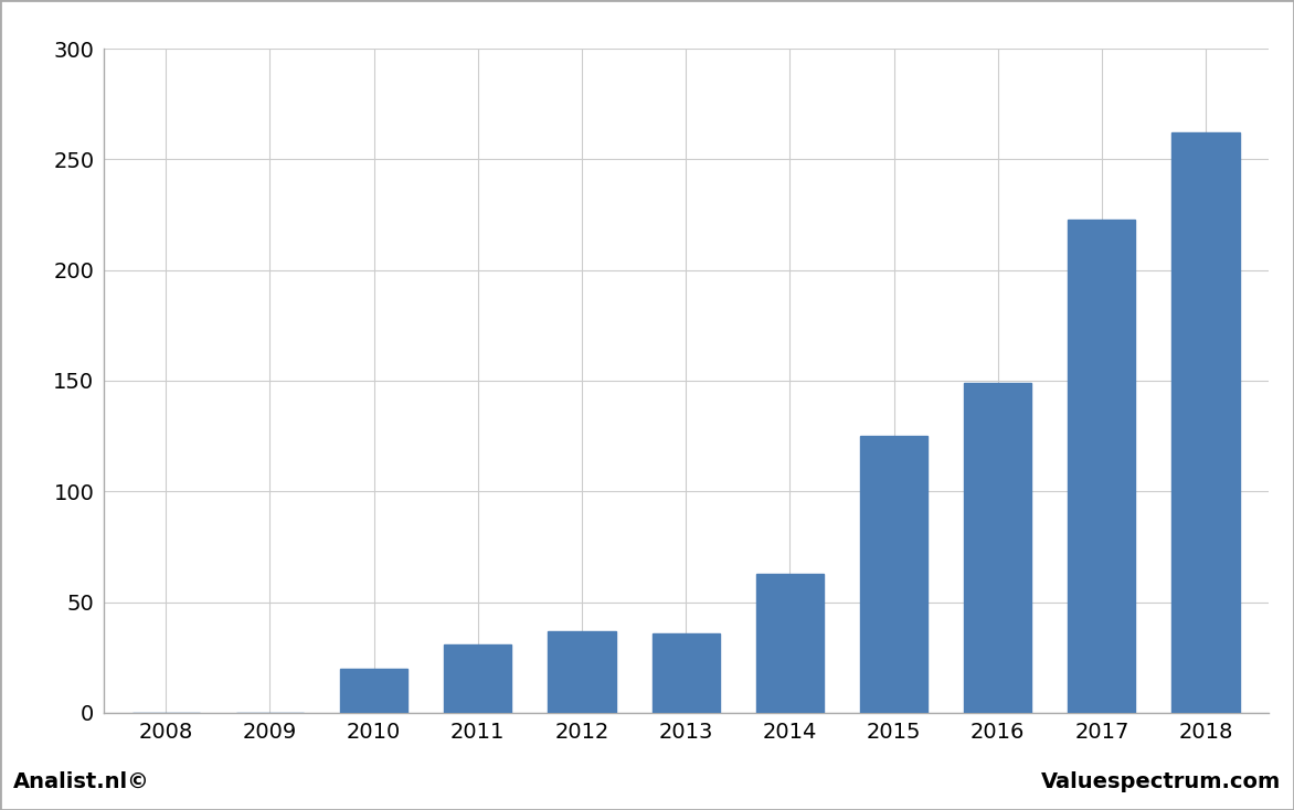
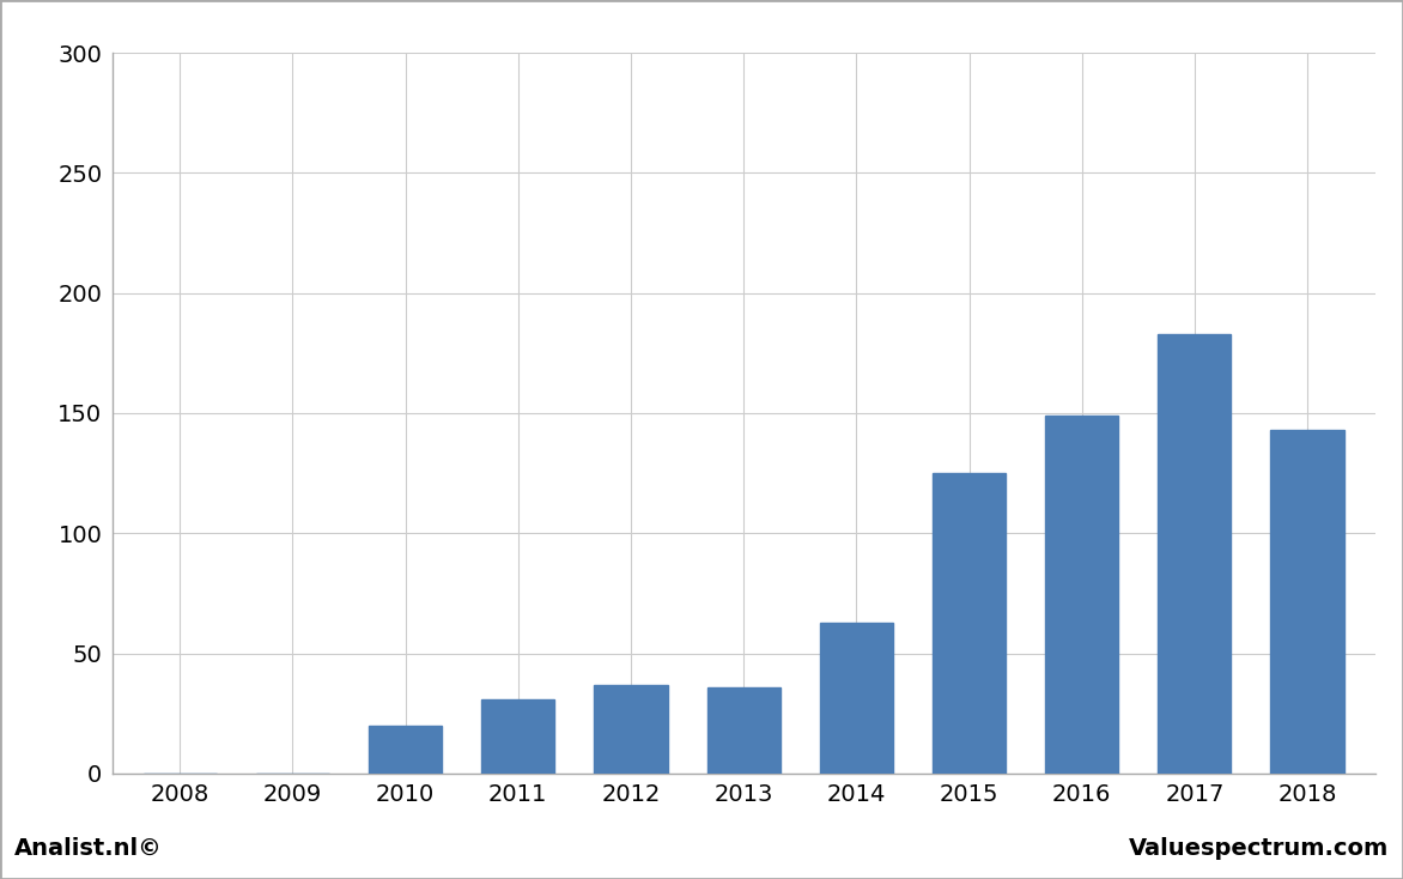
2017: 223 -> 183
2018: 262 -> 143
